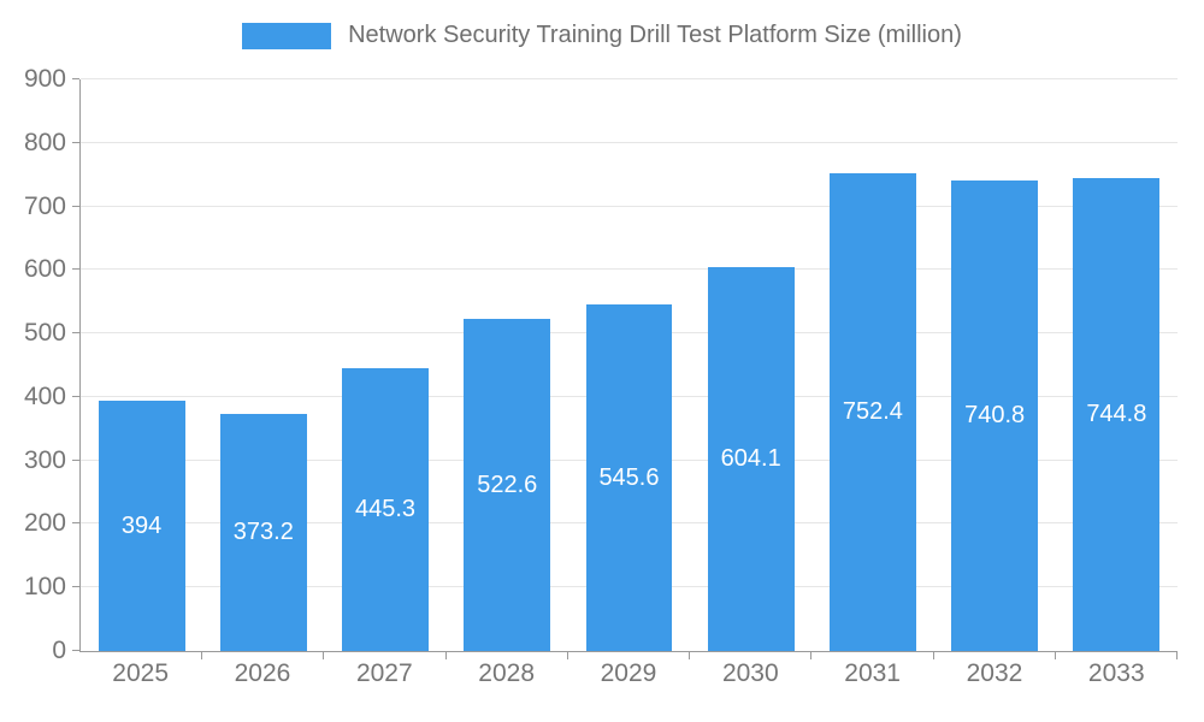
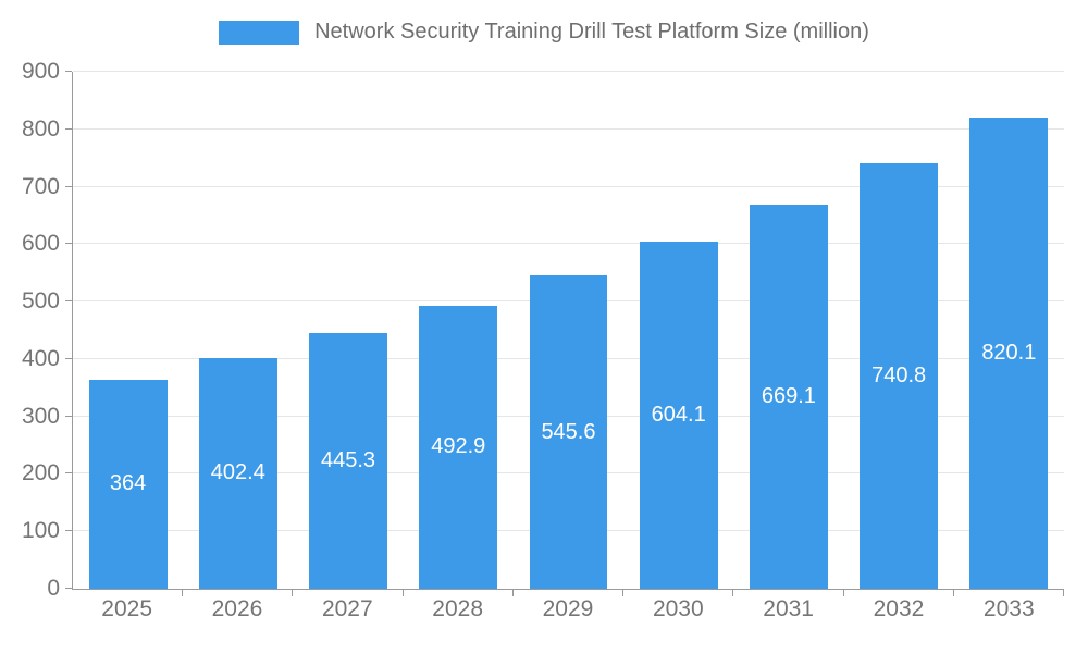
2025: 394 -> 364
2026: 373.2 -> 402.4
2028: 522.6 -> 492.9
2031: 752.4 -> 669.1
2033: 744.8 -> 820.1
